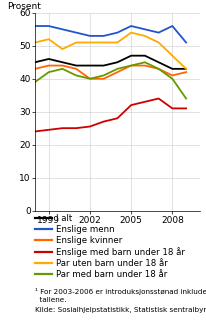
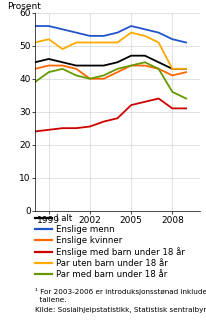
Enslige menn/2008: 56 -> 52
Par uten barn under 18 år/2008: 47 -> 43
Par med barn under 18 år/2008: 40 -> 36
